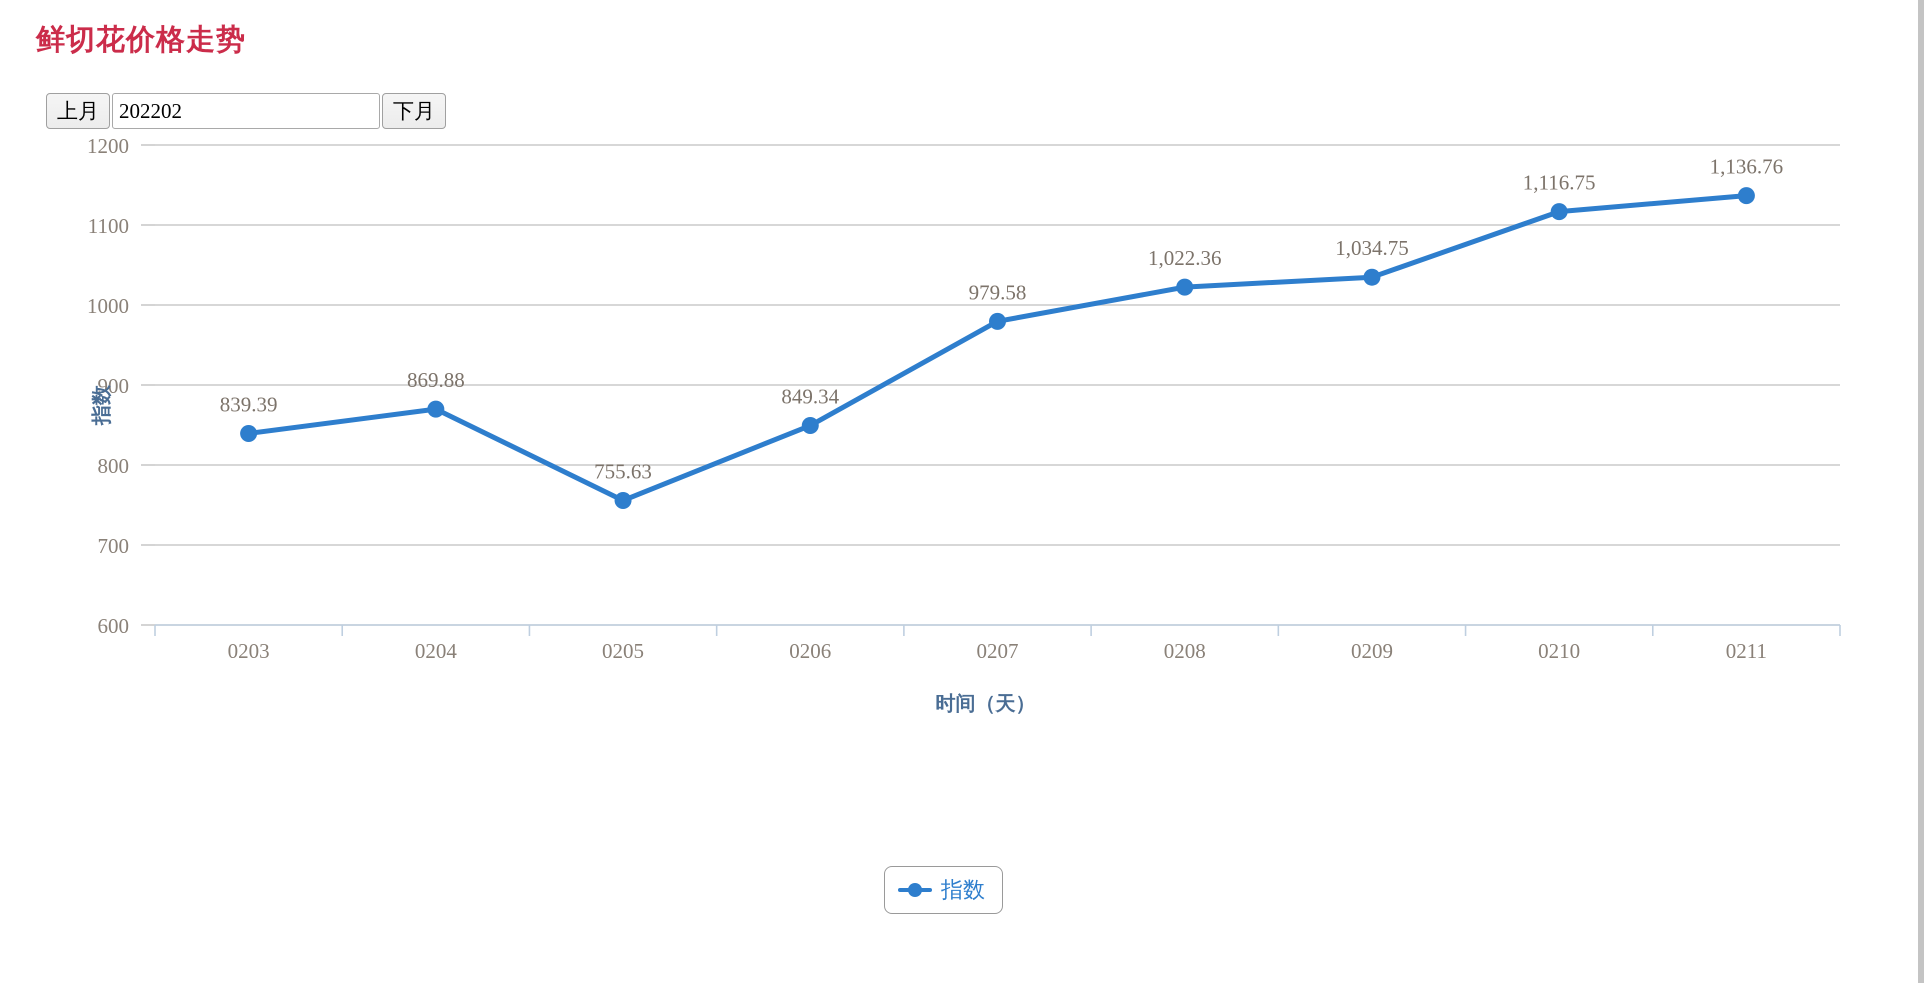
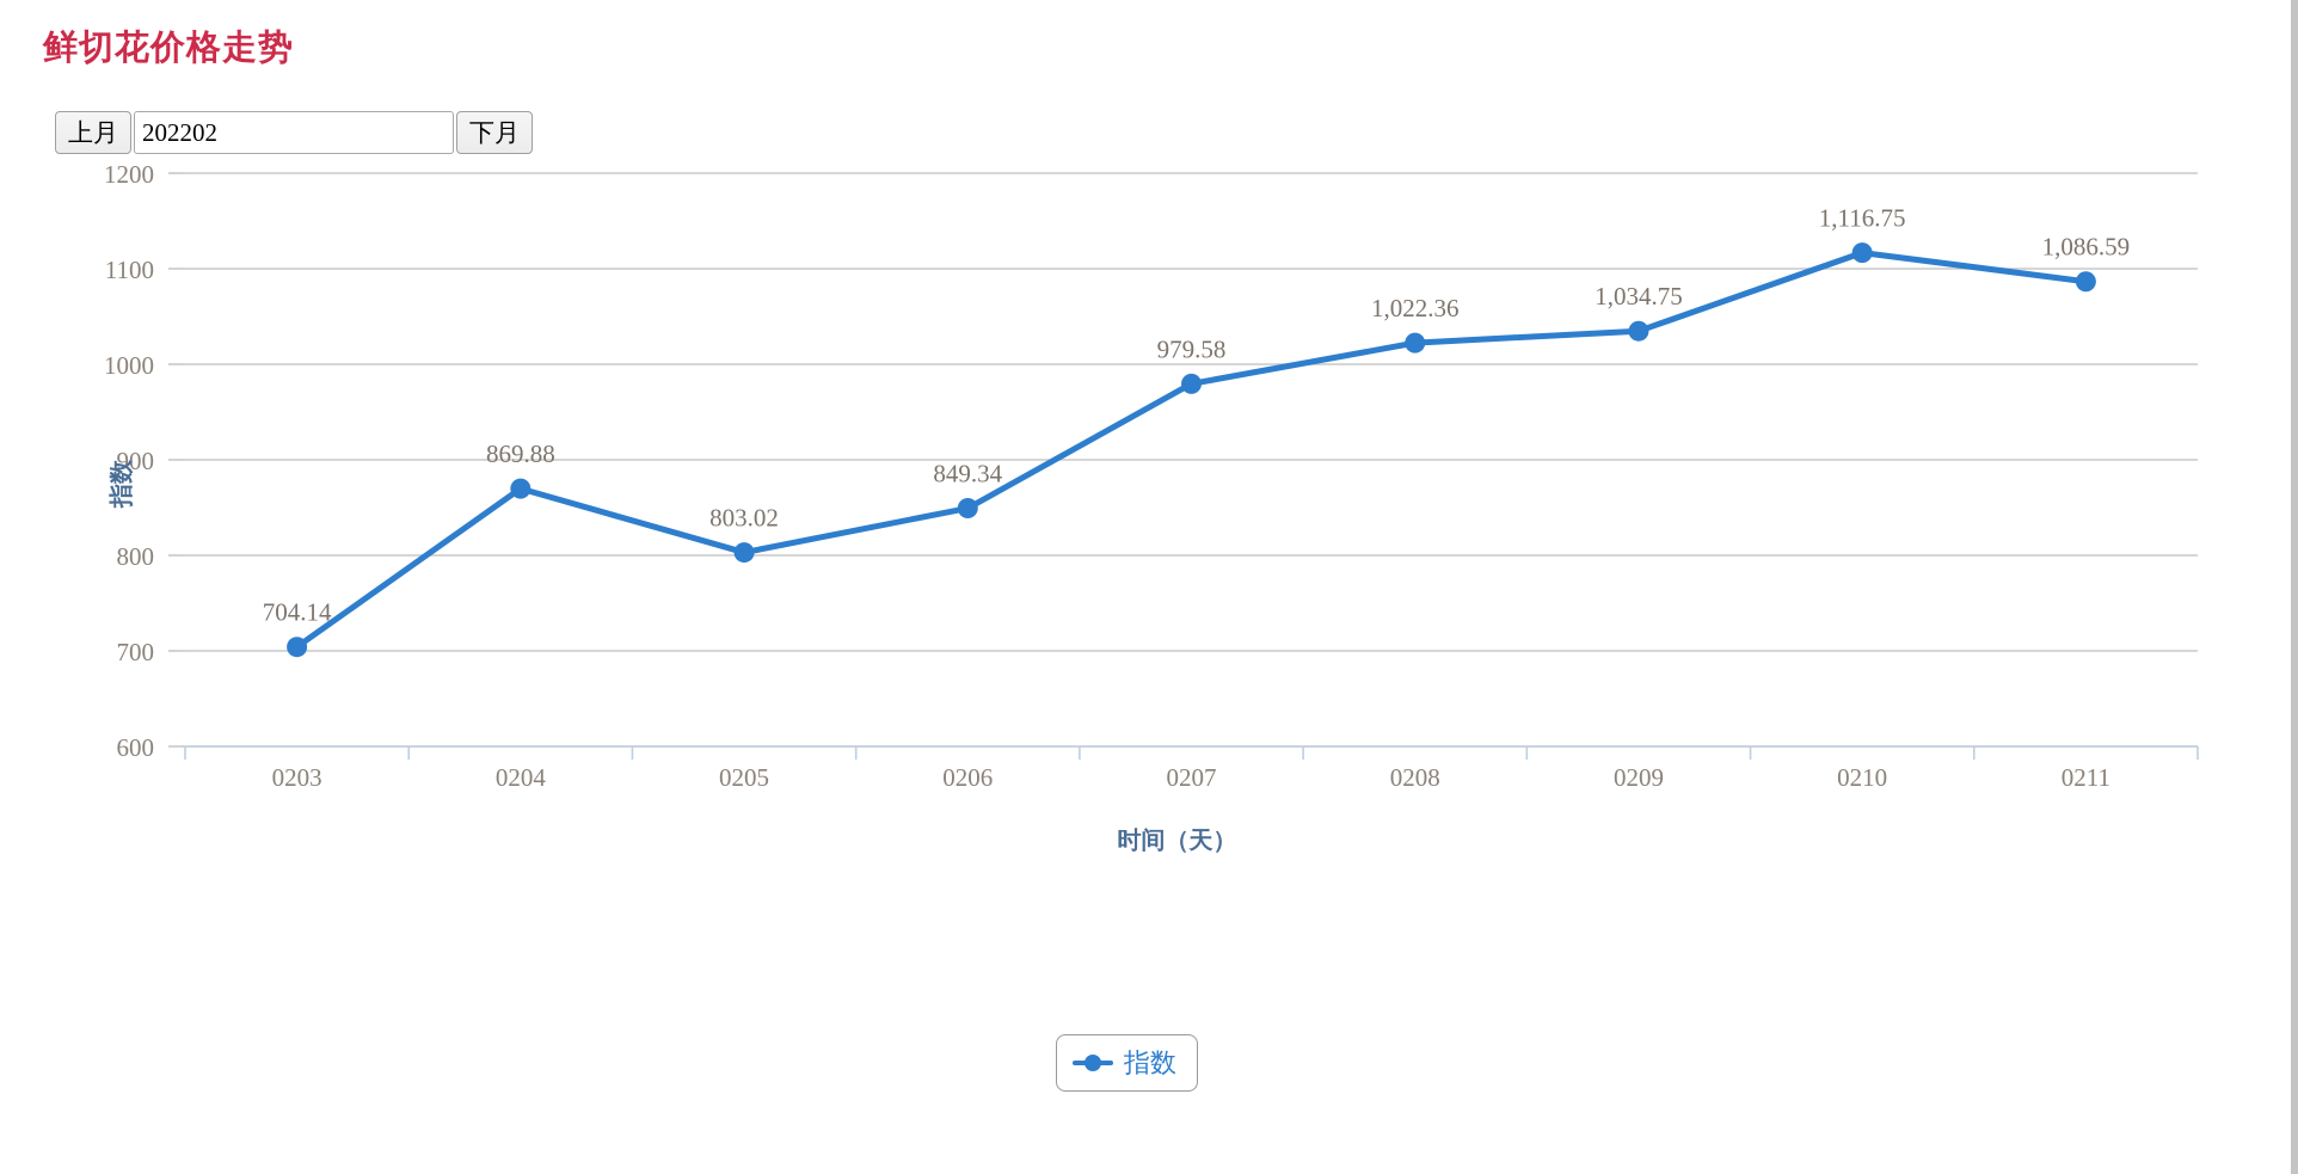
0203: 839.39 -> 704.14
0205: 755.63 -> 803.02
0211: 1,136.76 -> 1,086.59
